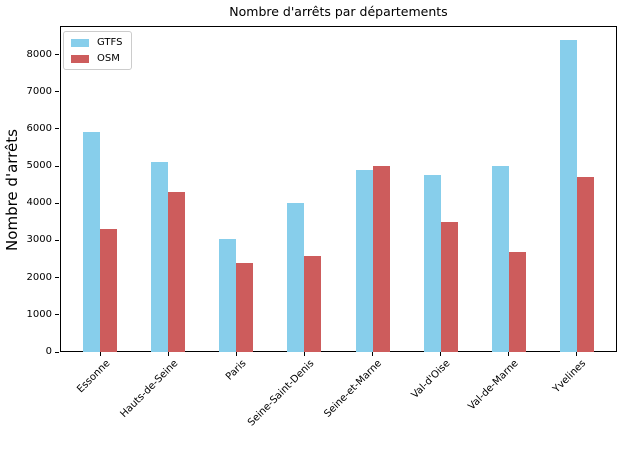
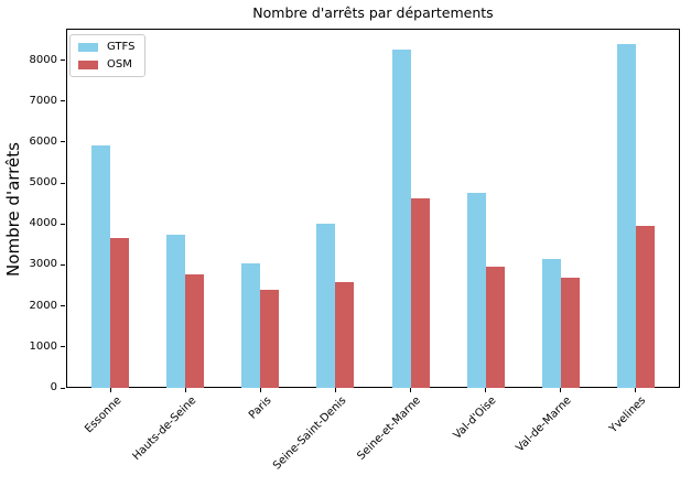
OSM/Essonne: 3300 -> 3700
GTFS/Hauts-de-Seine: 5100 -> 3800
OSM/Hauts-de-Seine: 4300 -> 2800
GTFS/Seine-et-Marne: 4900 -> 8300
OSM/Seine-et-Marne: 5000 -> 4600
OSM/Val-d'Oise: 3500 -> 3000
GTFS/Val-de-Marne: 5000 -> 3100
OSM/Yvelines: 4700 -> 4000
